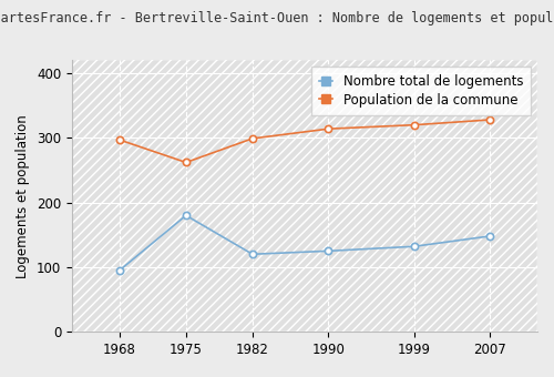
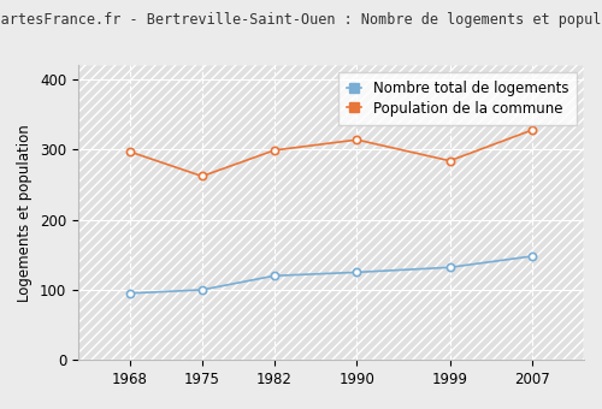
Nombre total de logements/1975: 180 -> 100
Population de la commune/1999: 320 -> 284
